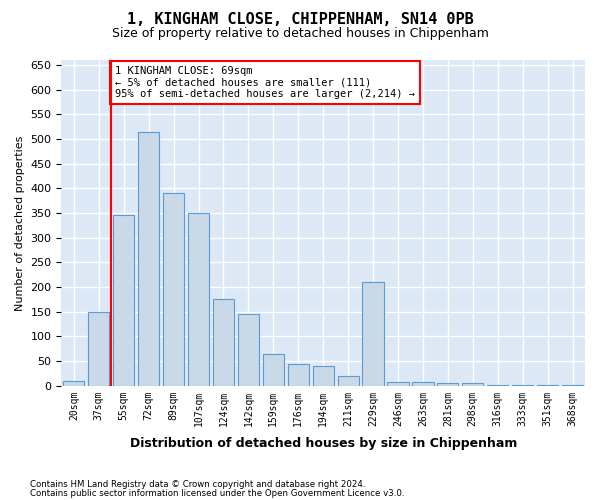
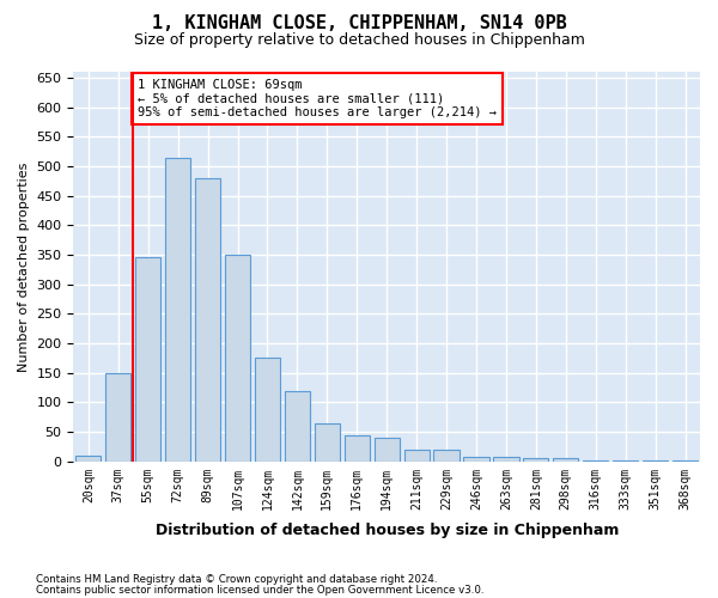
89sqm: 390 -> 480
142sqm: 145 -> 120
229sqm: 210 -> 20
